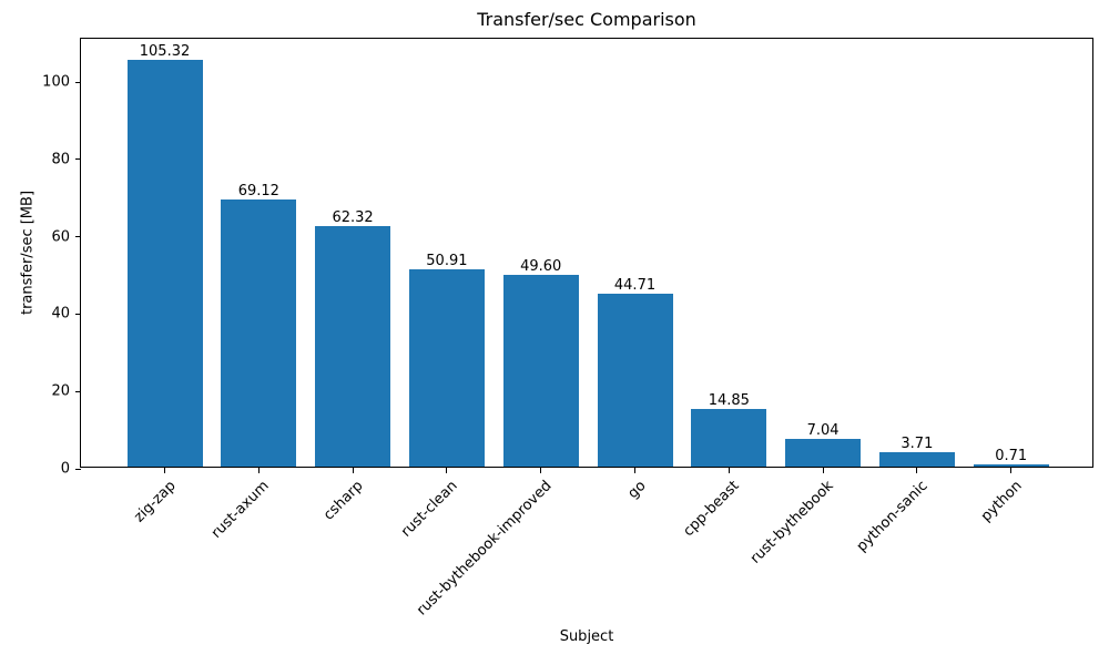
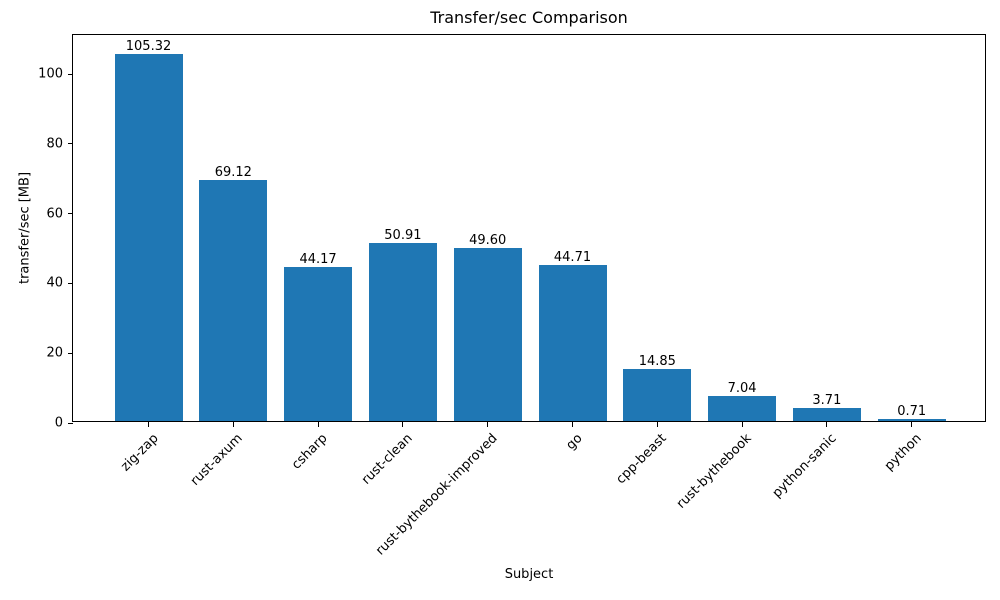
csharp: 62.32 -> 44.17
